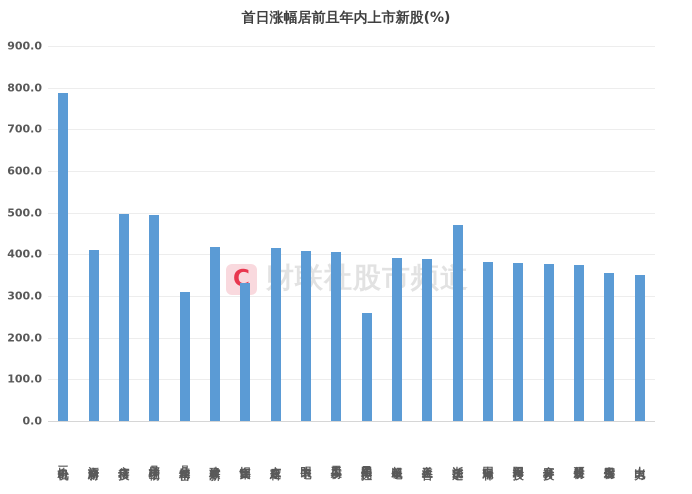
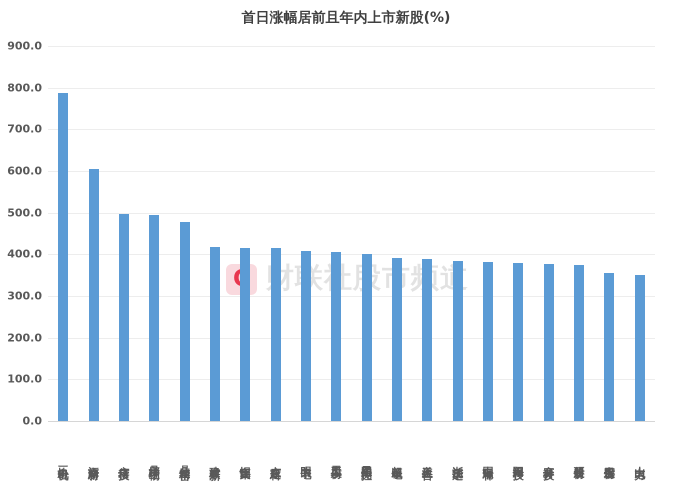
江南新材: 410 -> 600
鼎佳精密: 310 -> 480
悍高集团: 330 -> 420
星图测控: 260 -> 400
浙江华远: 470 -> 380
